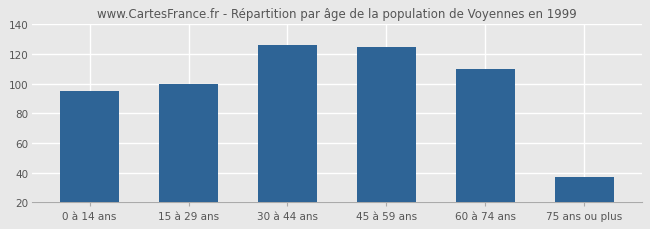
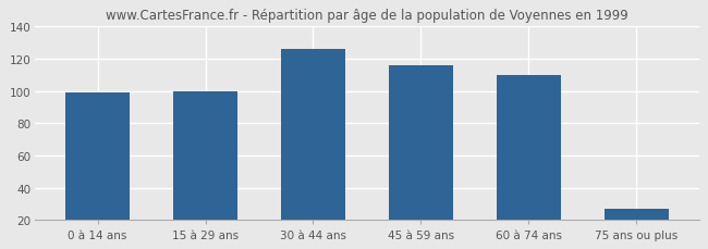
0 à 14 ans: 95 -> 99
45 à 59 ans: 125 -> 116
75 ans ou plus: 37 -> 27
